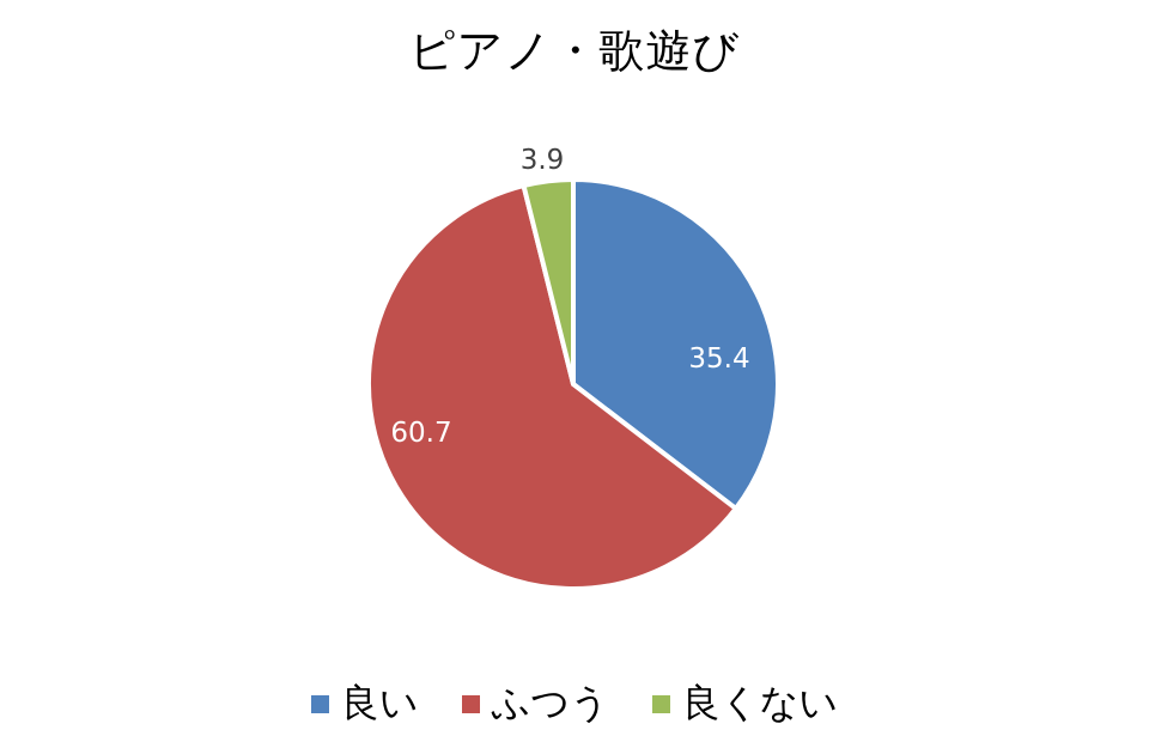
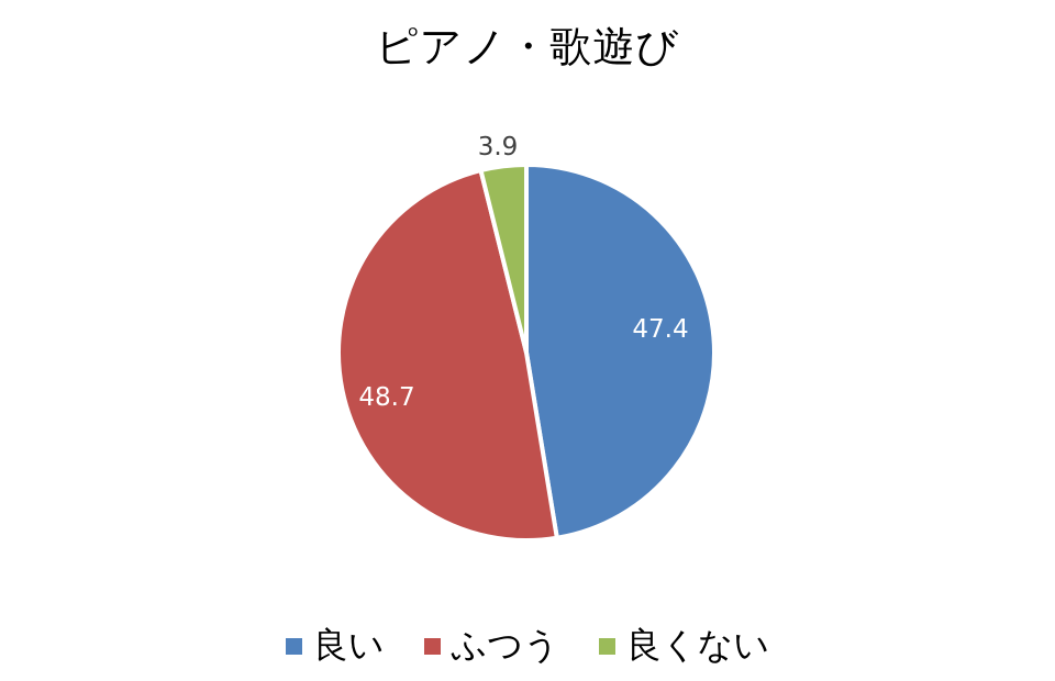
良い: 35.4 -> 47.4
ふつう: 60.7 -> 48.7
